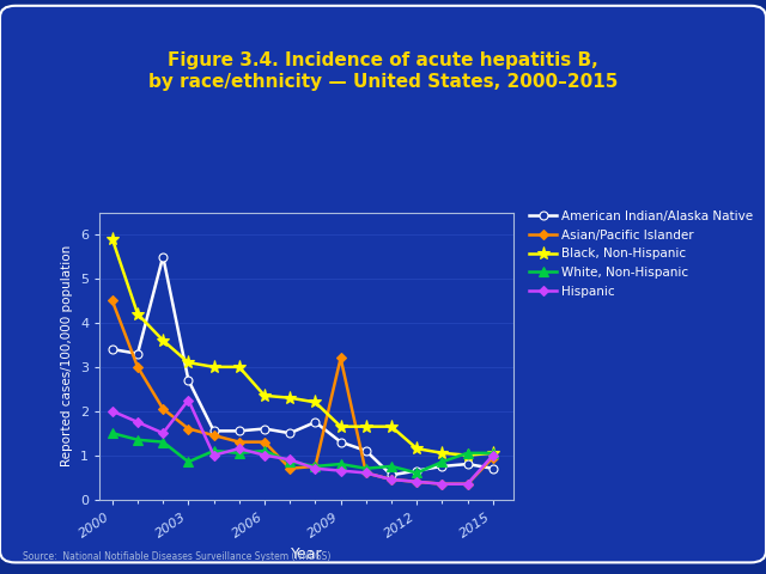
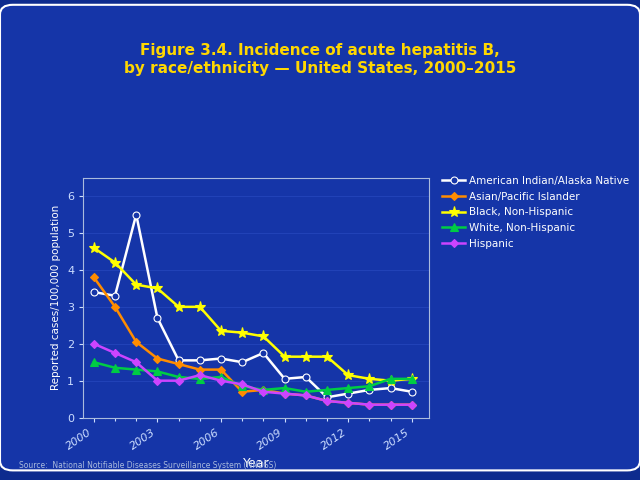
Asian/Pacific Islander/2000: 4.50 -> 3.80
Black, Non-Hispanic/2000: 5.90 -> 4.60
Black, Non-Hispanic/2003: 3.10 -> 3.50
White, Non-Hispanic/2003: 0.85 -> 1.25
Hispanic/2003: 2.25 -> 1.00
American Indian/Alaska Native/2009: 1.30 -> 1.05
Asian/Pacific Islander/2009: 3.20 -> 0.65
White, Non-Hispanic/2012: 0.60 -> 0.80
Asian/Pacific Islander/2015: 0.95 -> 0.35
Hispanic/2015: 1.00 -> 0.35
